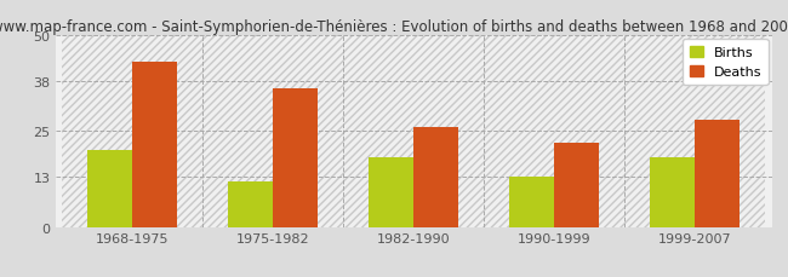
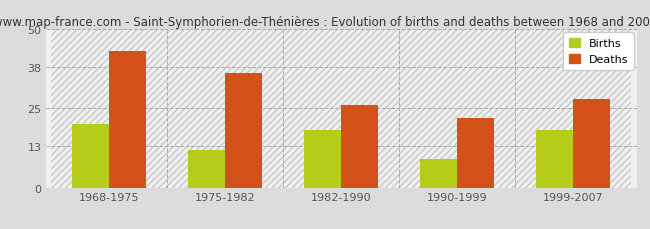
Births/1990-1999: 13 -> 9
